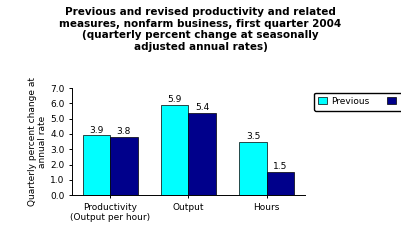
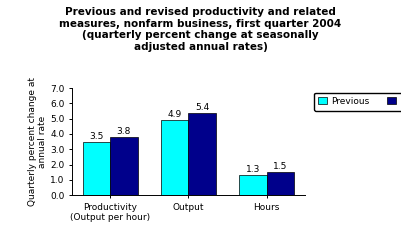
Previous/Productivity (Output per hour): 3.9 -> 3.5
Previous/Output: 5.9 -> 4.9
Previous/Hours: 3.5 -> 1.3
